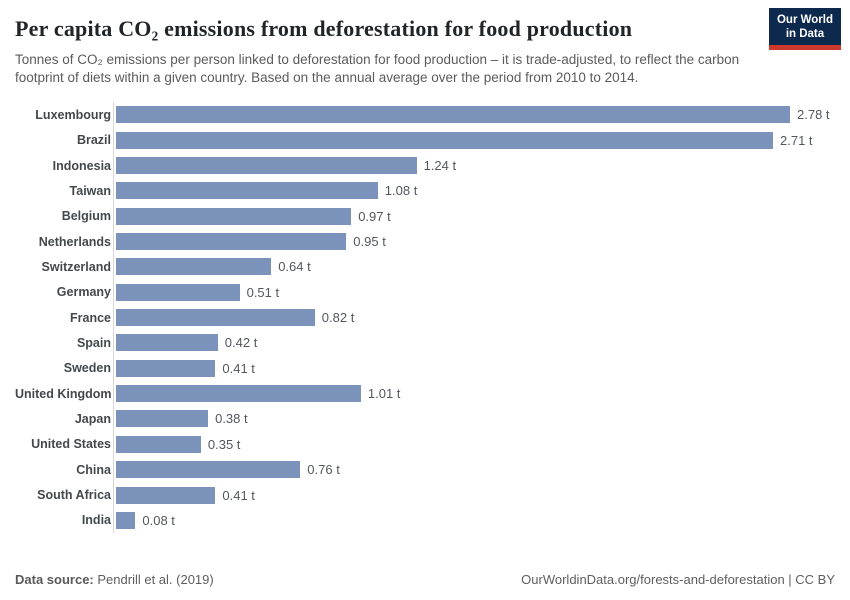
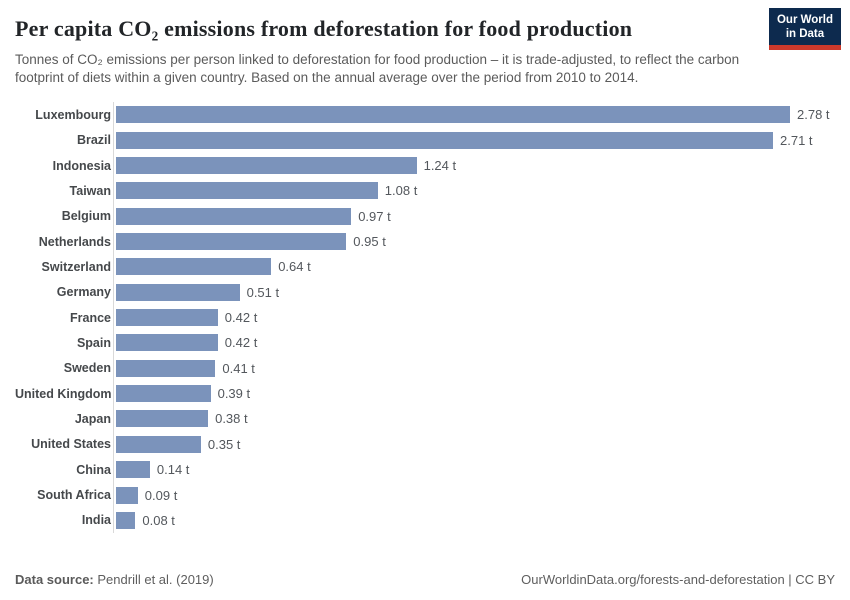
France: 0.82 -> 0.42
United Kingdom: 1.01 -> 0.39
China: 0.76 -> 0.14
South Africa: 0.41 -> 0.09
